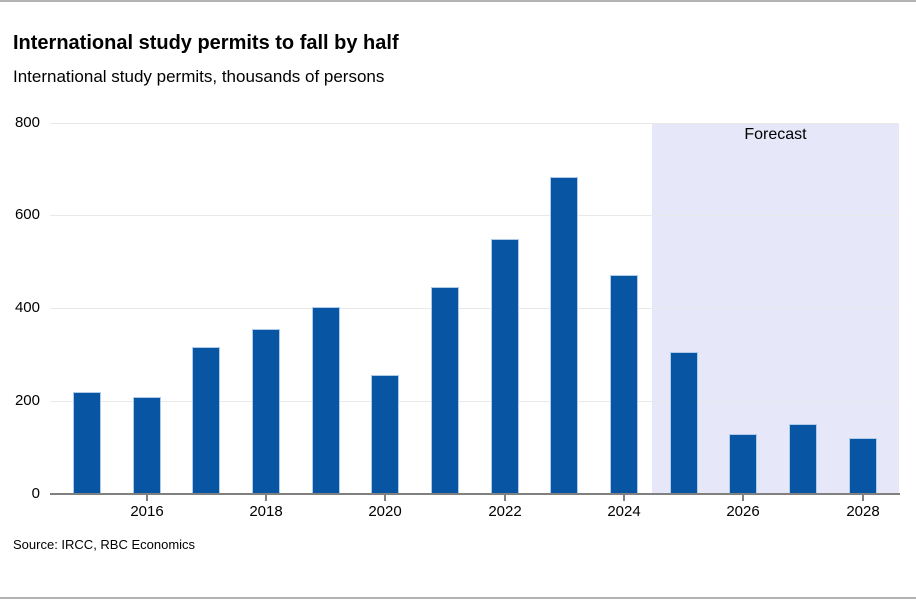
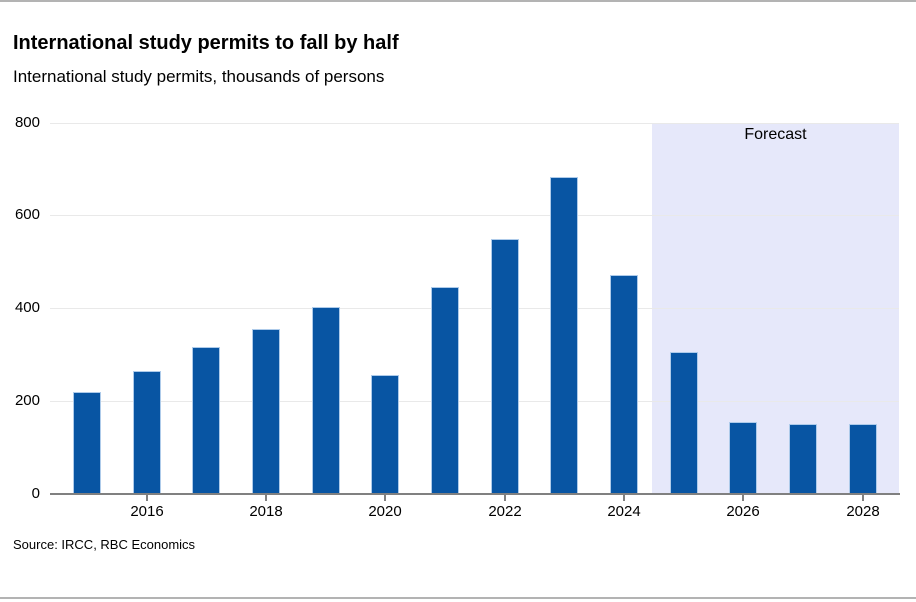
2016: 210 -> 270
2026: 130 -> 160
2028: 120 -> 150
